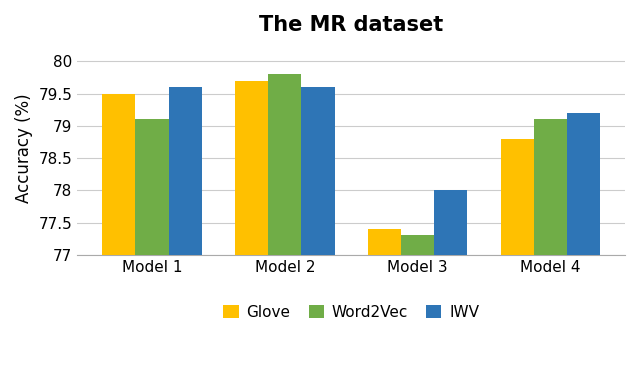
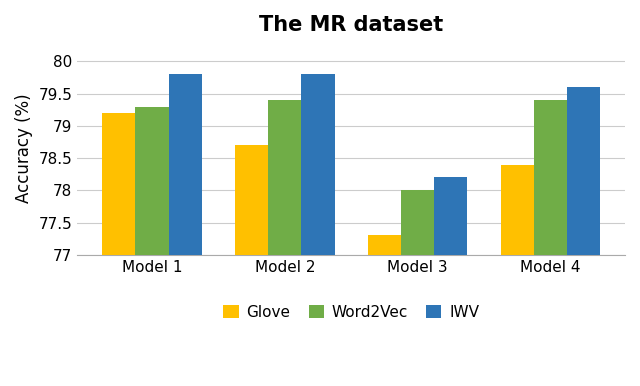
Glove/Model 1: 79.5 -> 79.2
Word2Vec/Model 1: 79.1 -> 79.3
IWV/Model 1: 79.6 -> 79.8
Glove/Model 2: 79.7 -> 78.7
Word2Vec/Model 2: 79.8 -> 79.4
IWV/Model 2: 79.6 -> 79.8
Glove/Model 3: 77.4 -> 77.3
Word2Vec/Model 3: 77.3 -> 78.0
IWV/Model 3: 78.0 -> 78.2
Glove/Model 4: 78.8 -> 78.4
Word2Vec/Model 4: 79.1 -> 79.4
IWV/Model 4: 79.2 -> 79.6
